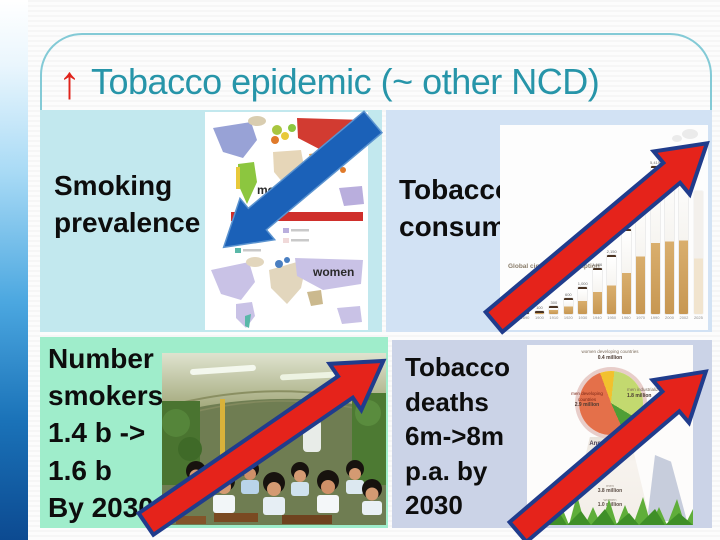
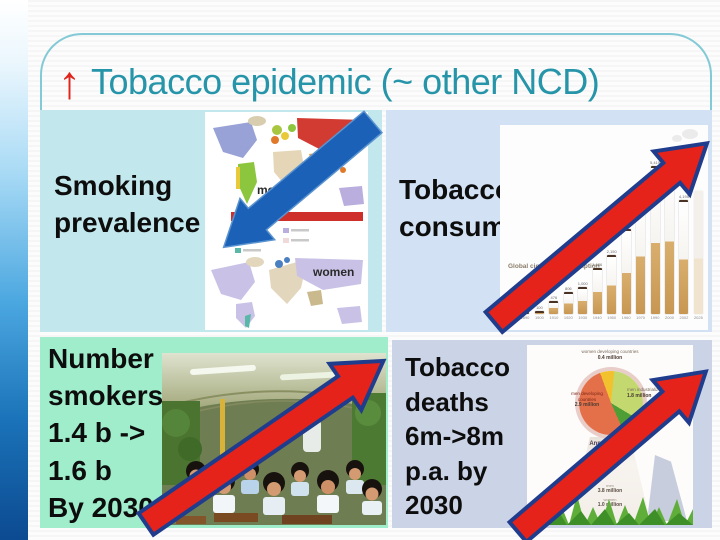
Global cigarette consumption/1910: 300 -> 476
Global cigarette consumption/1920: 600 -> 806
Global cigarette consumption/2002: 5,604 -> 4,195
